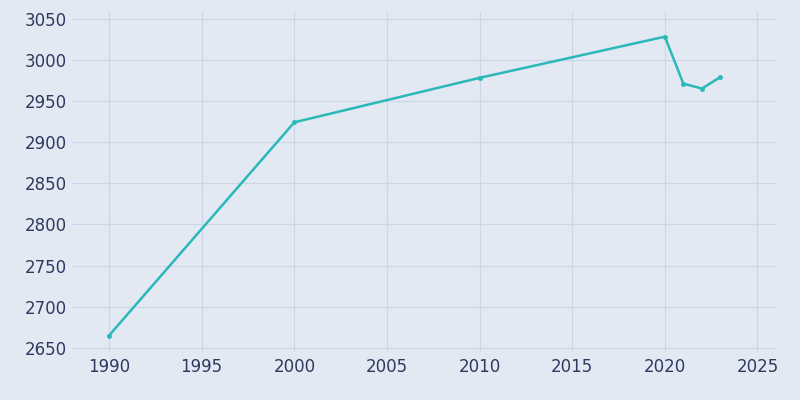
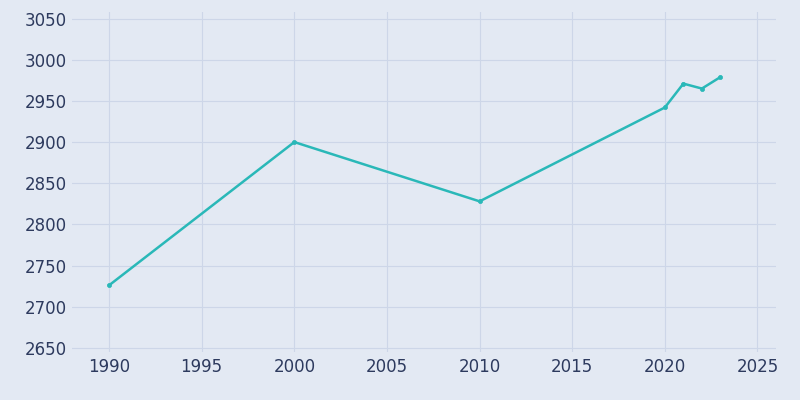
1990: 2665 -> 2726
2000: 2924 -> 2900
2010: 2978 -> 2828
2020: 3028 -> 2942
